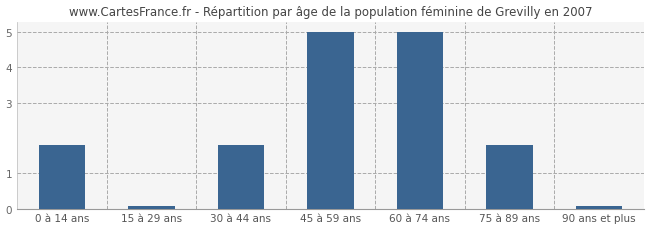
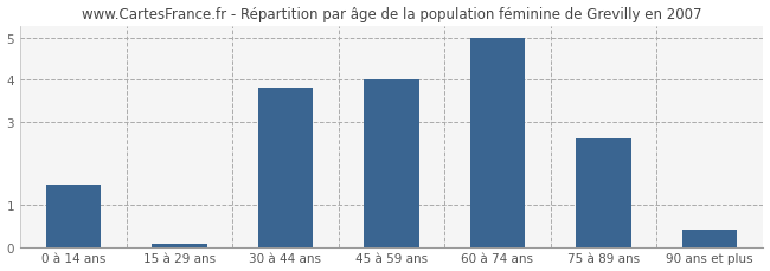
0 à 14 ans: 1.80 -> 1.50
30 à 44 ans: 1.80 -> 3.80
45 à 59 ans: 5.00 -> 4.00
75 à 89 ans: 1.80 -> 2.60
90 ans et plus: 0.06 -> 0.40
